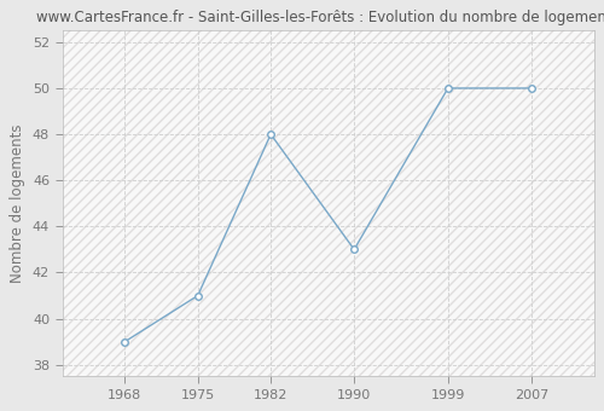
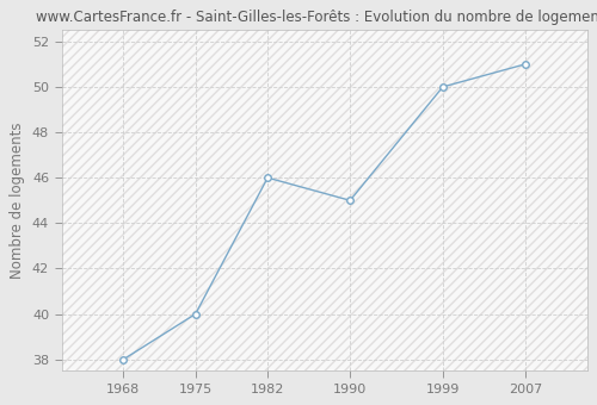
1968: 39 -> 38
1975: 41 -> 40
1982: 48 -> 46
1990: 43 -> 45
2007: 50 -> 51
